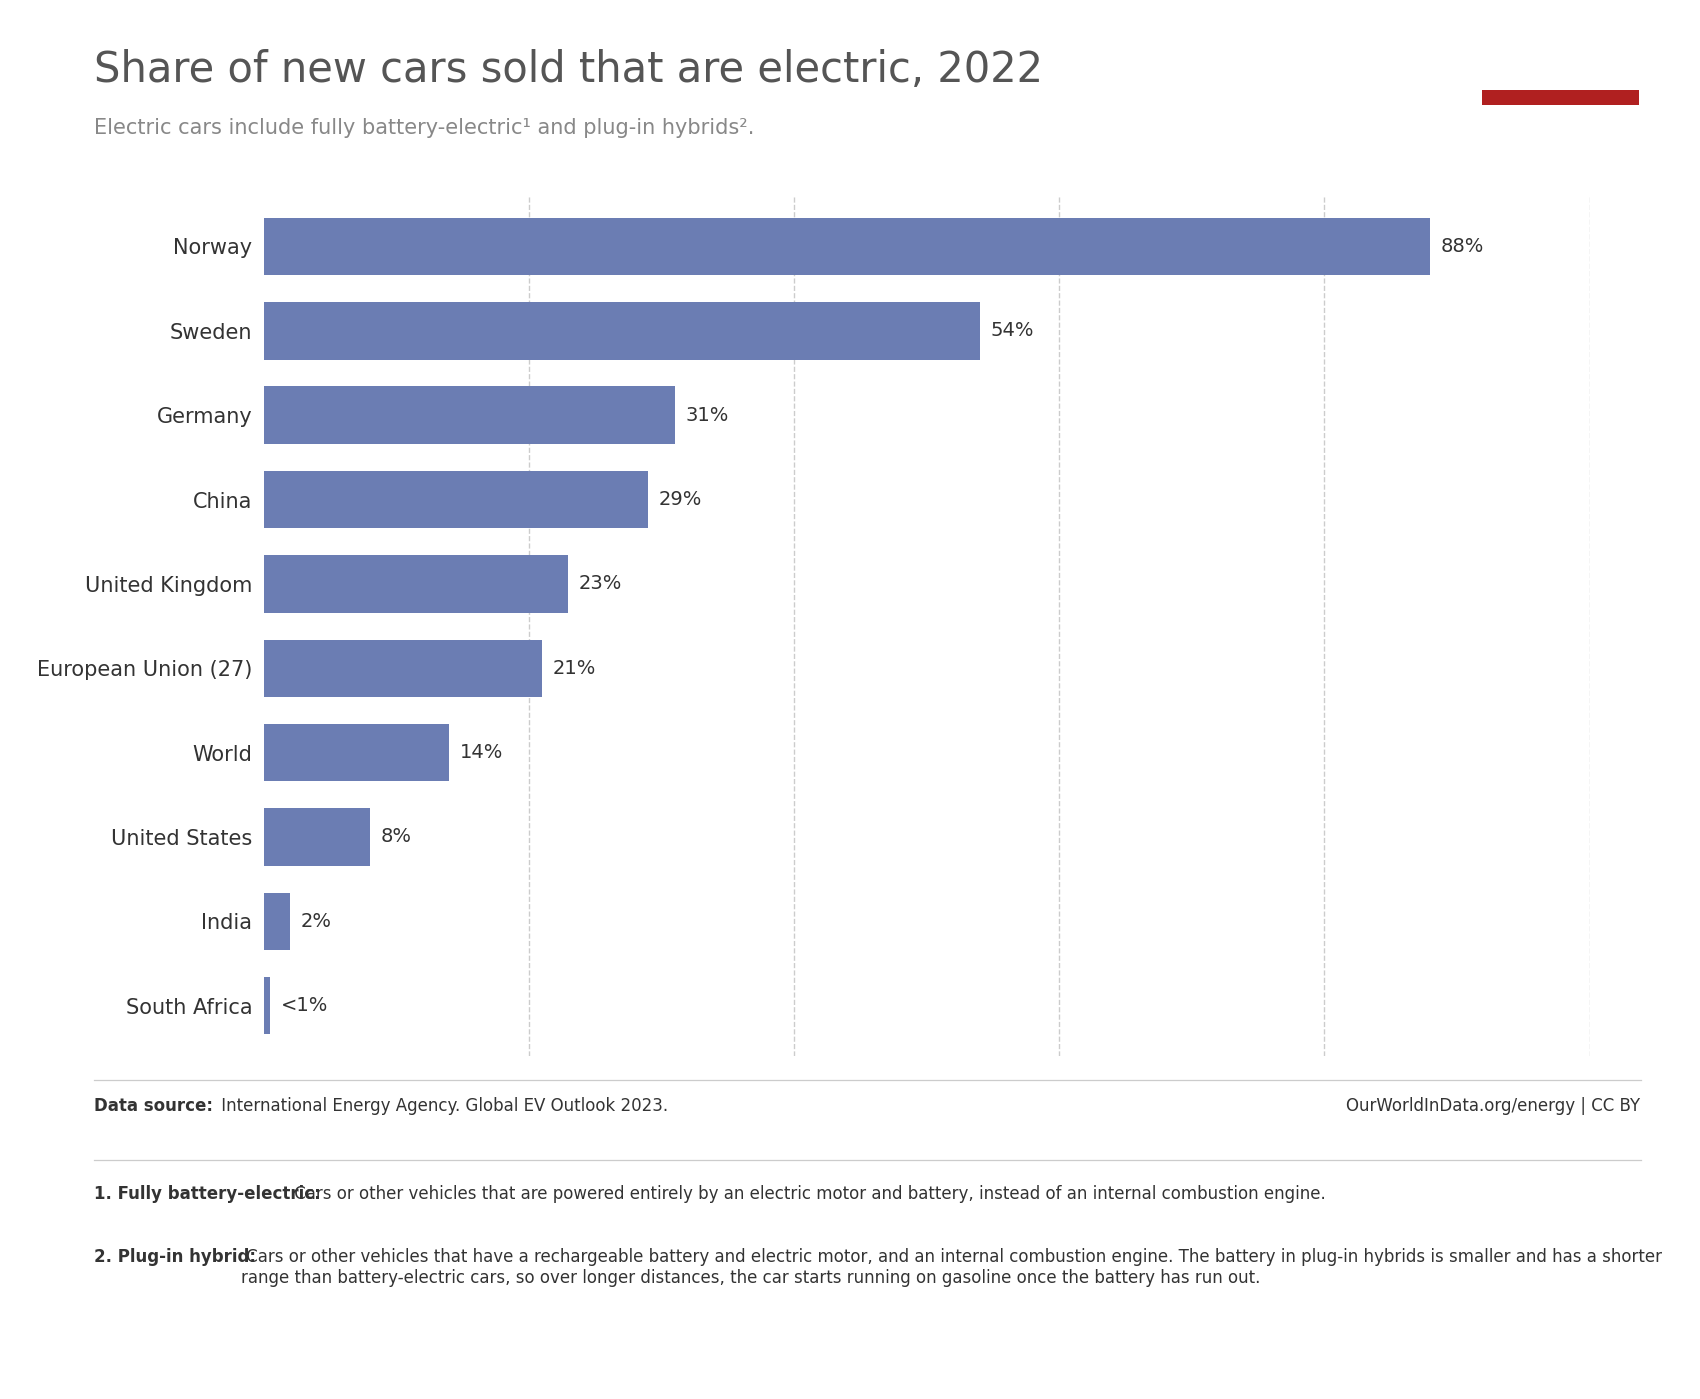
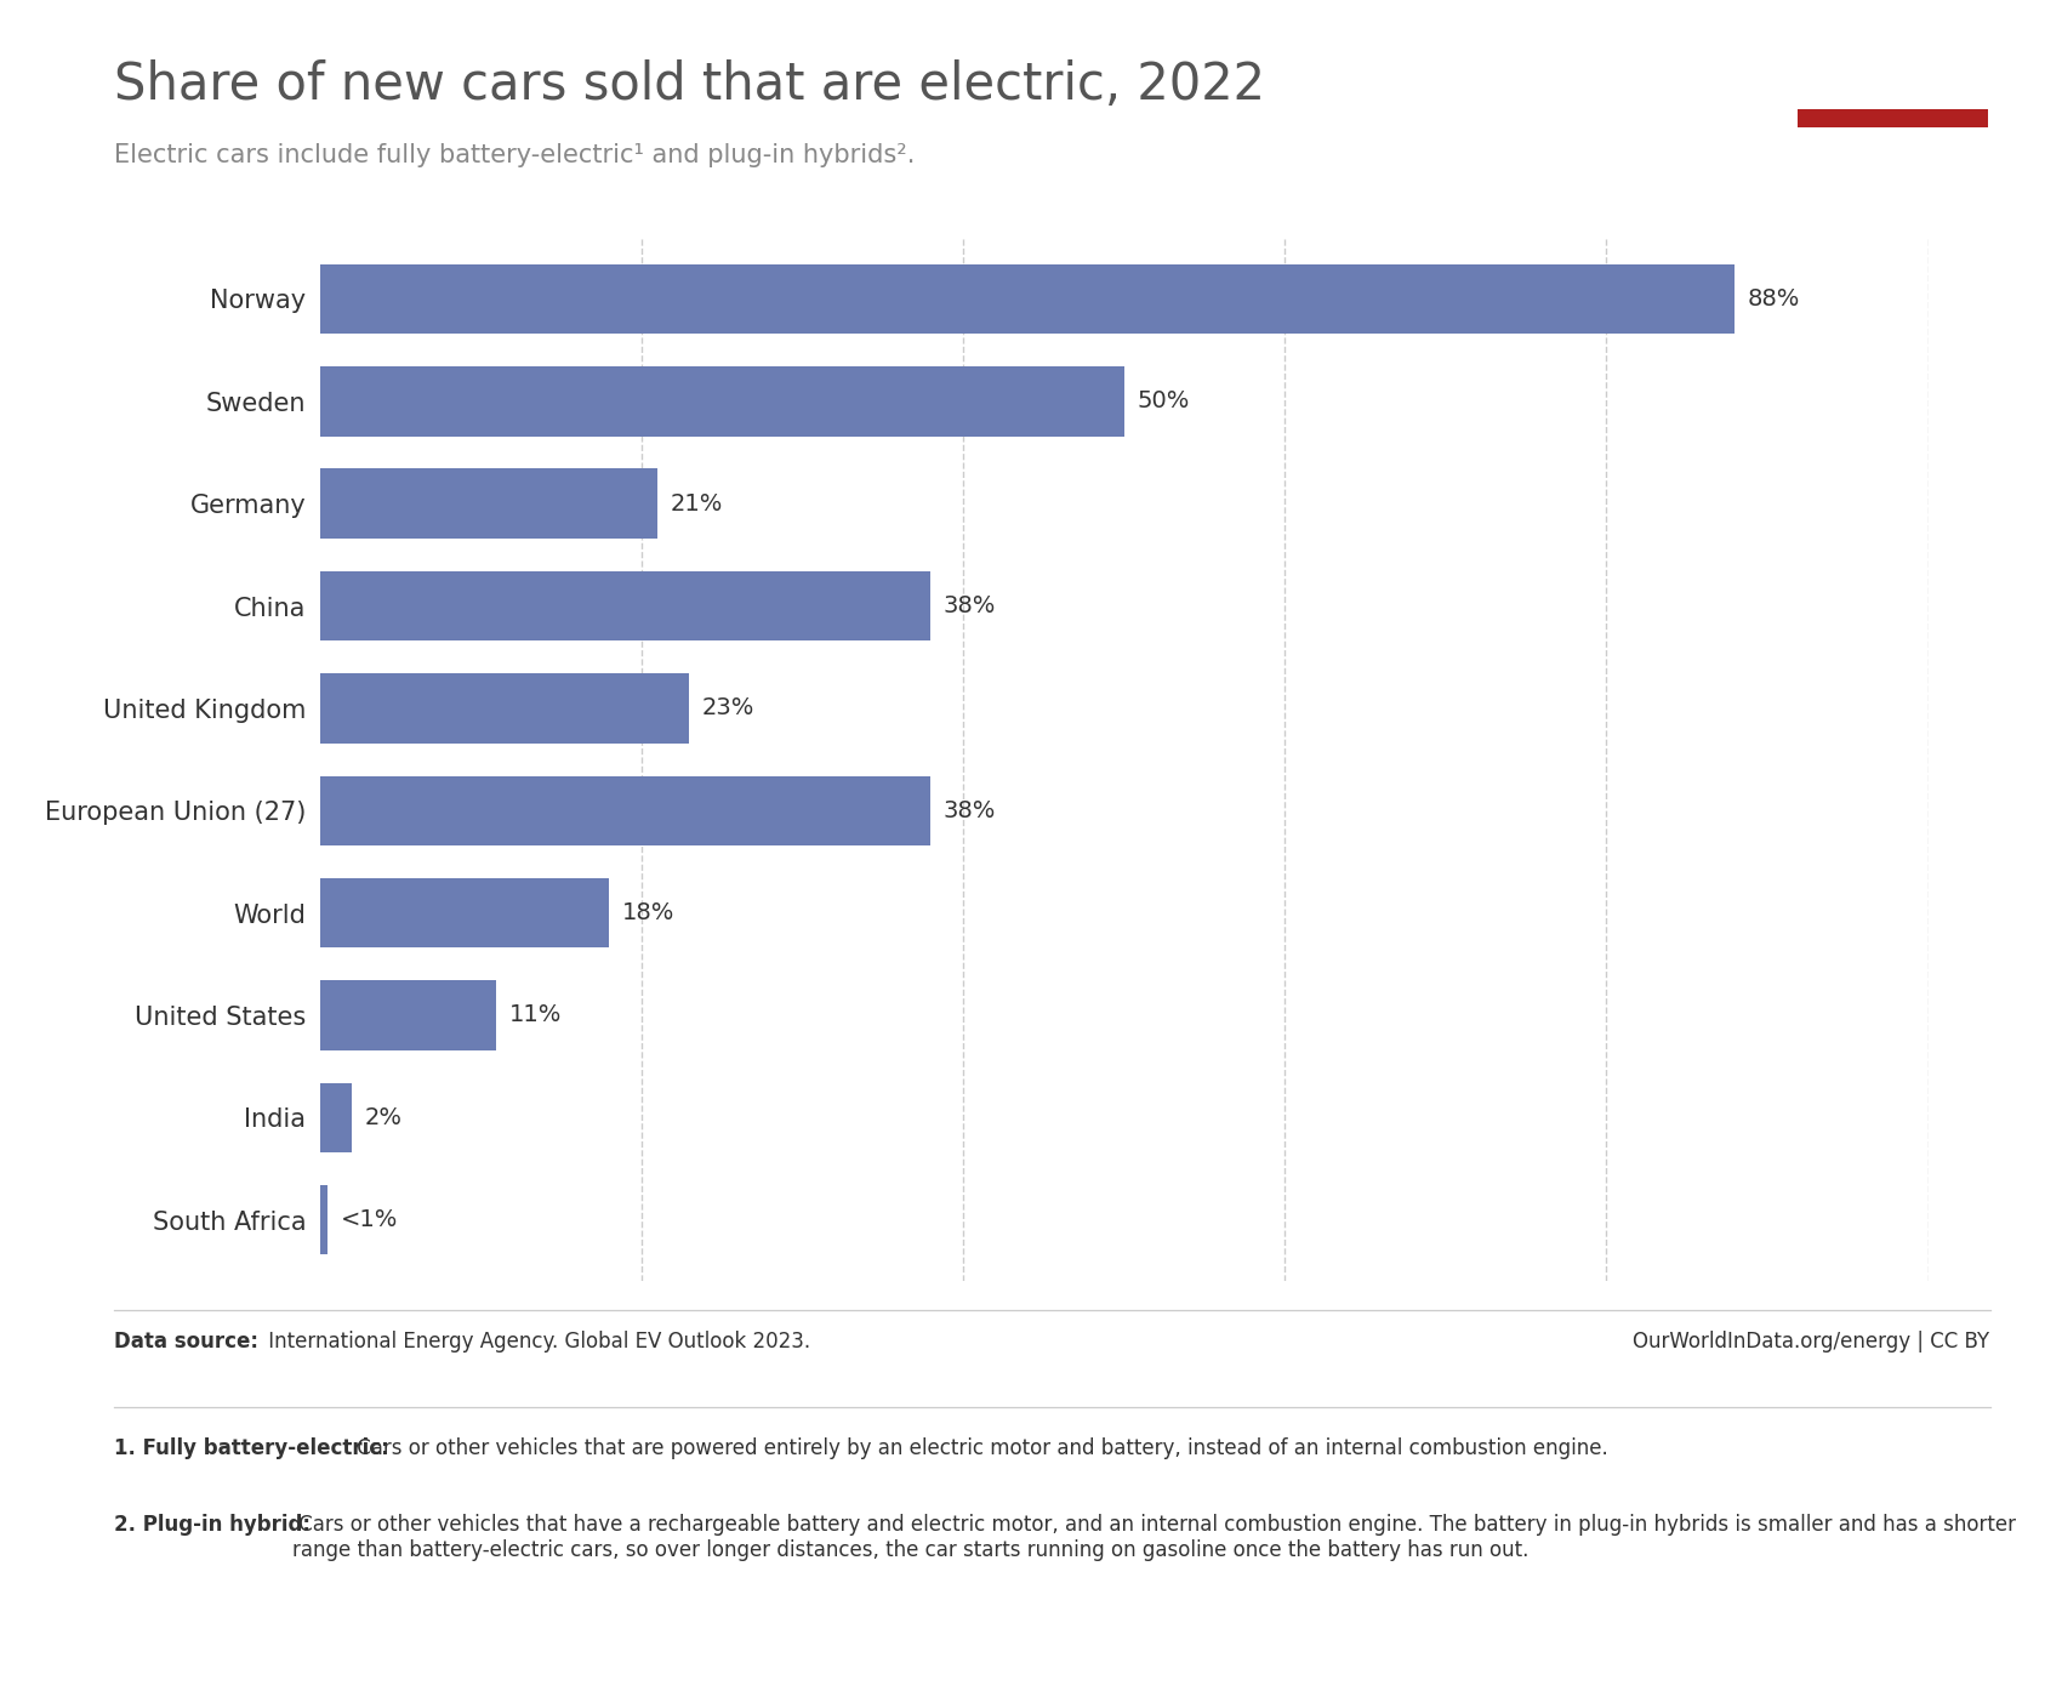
Sweden: 54% -> 50%
Germany: 31% -> 21%
China: 29% -> 38%
European Union (27): 21% -> 38%
World: 14% -> 18%
United States: 8% -> 11%
